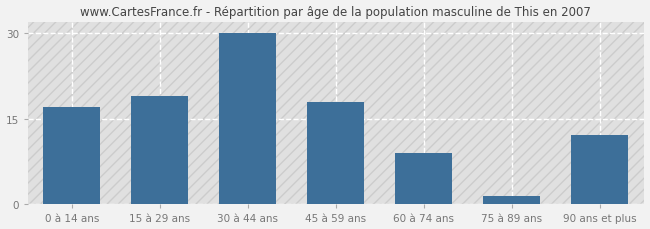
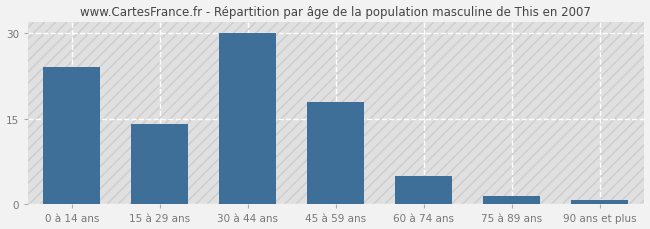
0 à 14 ans: 17.0 -> 24.0
15 à 29 ans: 19.0 -> 14.0
60 à 74 ans: 9.0 -> 5.0
90 ans et plus: 12.2 -> 0.8
